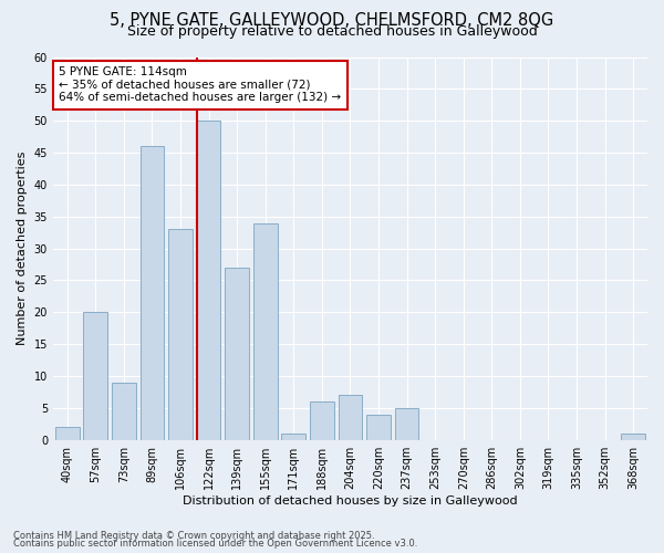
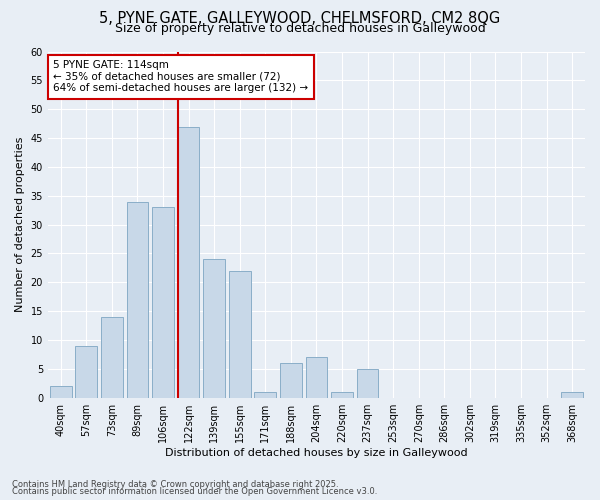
57sqm: 20 -> 9
73sqm: 9 -> 14
89sqm: 46 -> 34
122sqm: 50 -> 47
139sqm: 27 -> 24
155sqm: 34 -> 22
220sqm: 4 -> 1
